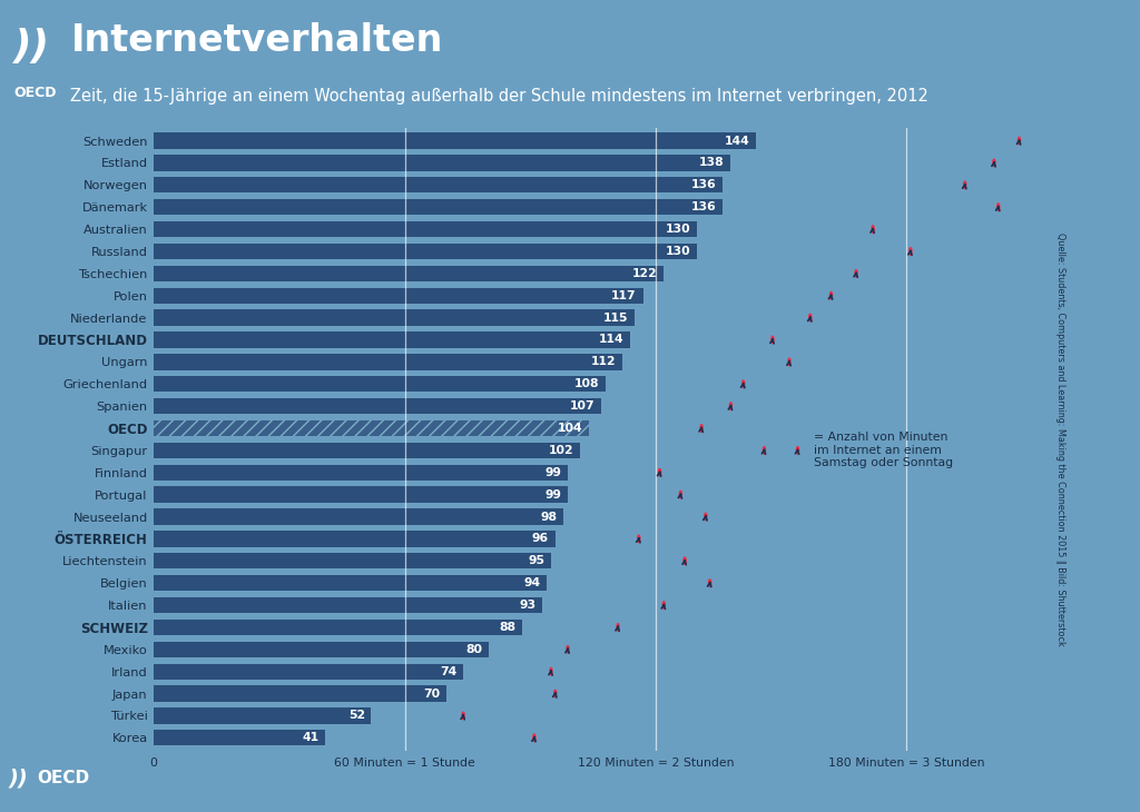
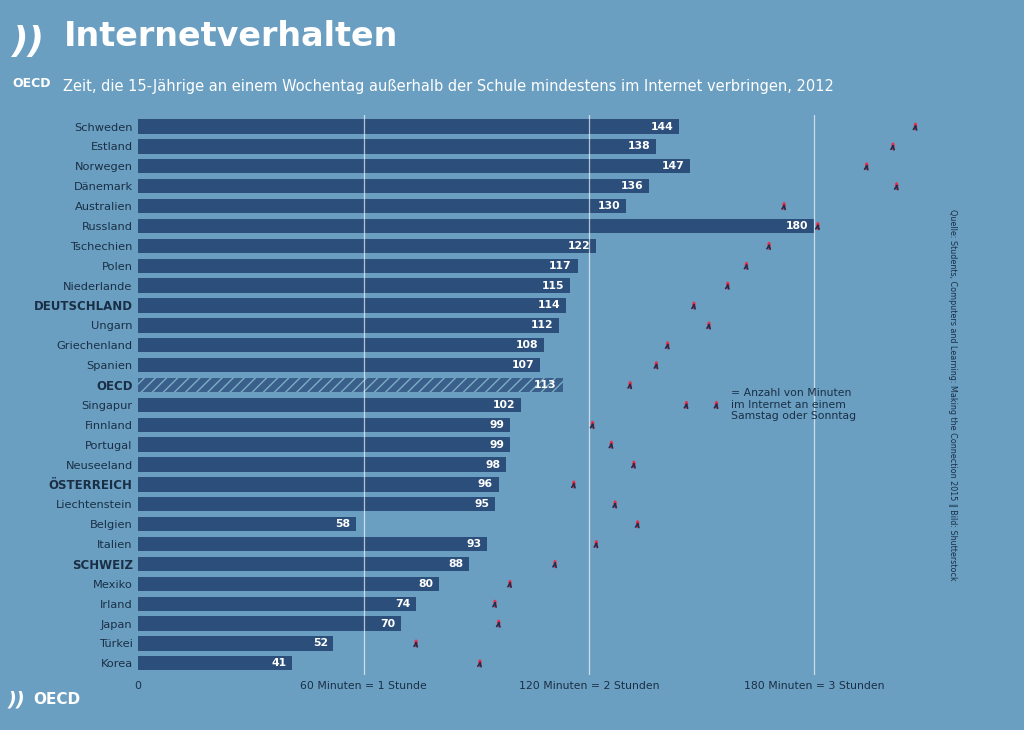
Norwegen: 136 -> 147
Russland: 130 -> 180
OECD: 104 -> 113
Belgien: 94 -> 58
